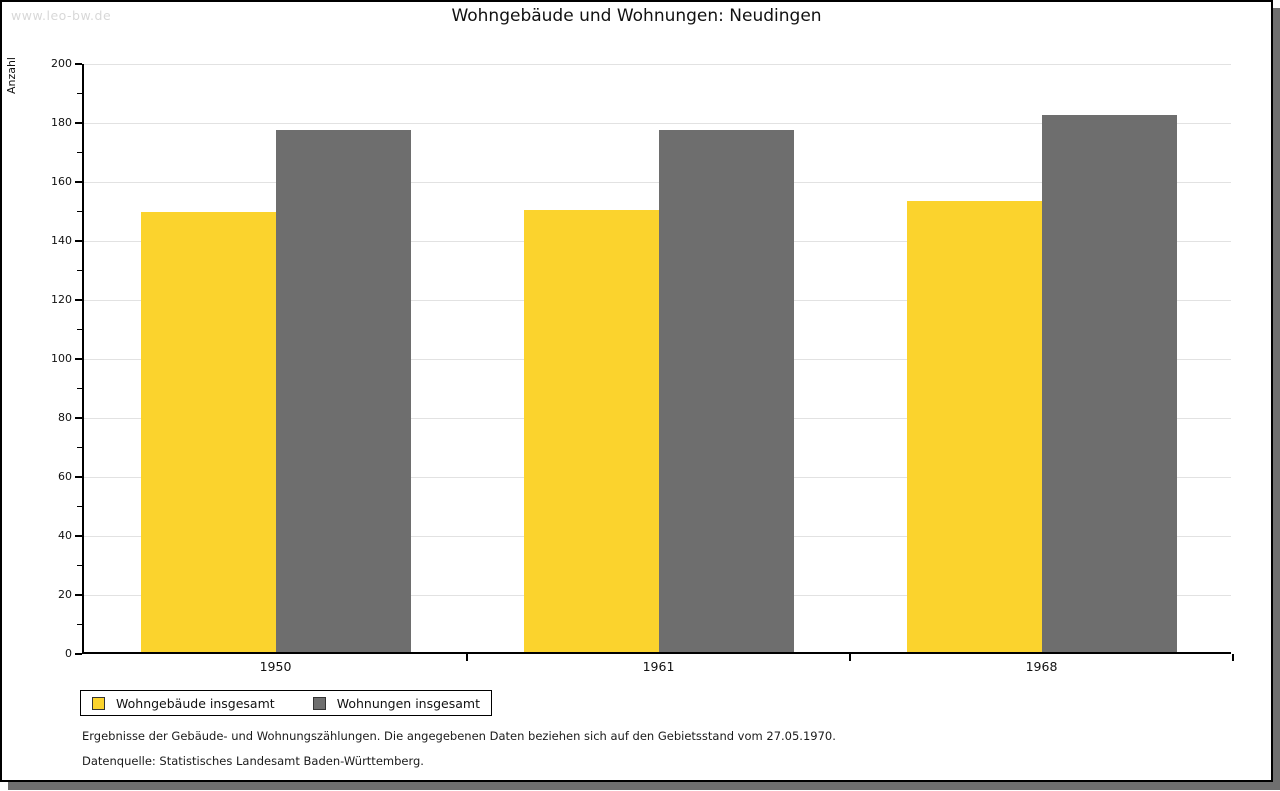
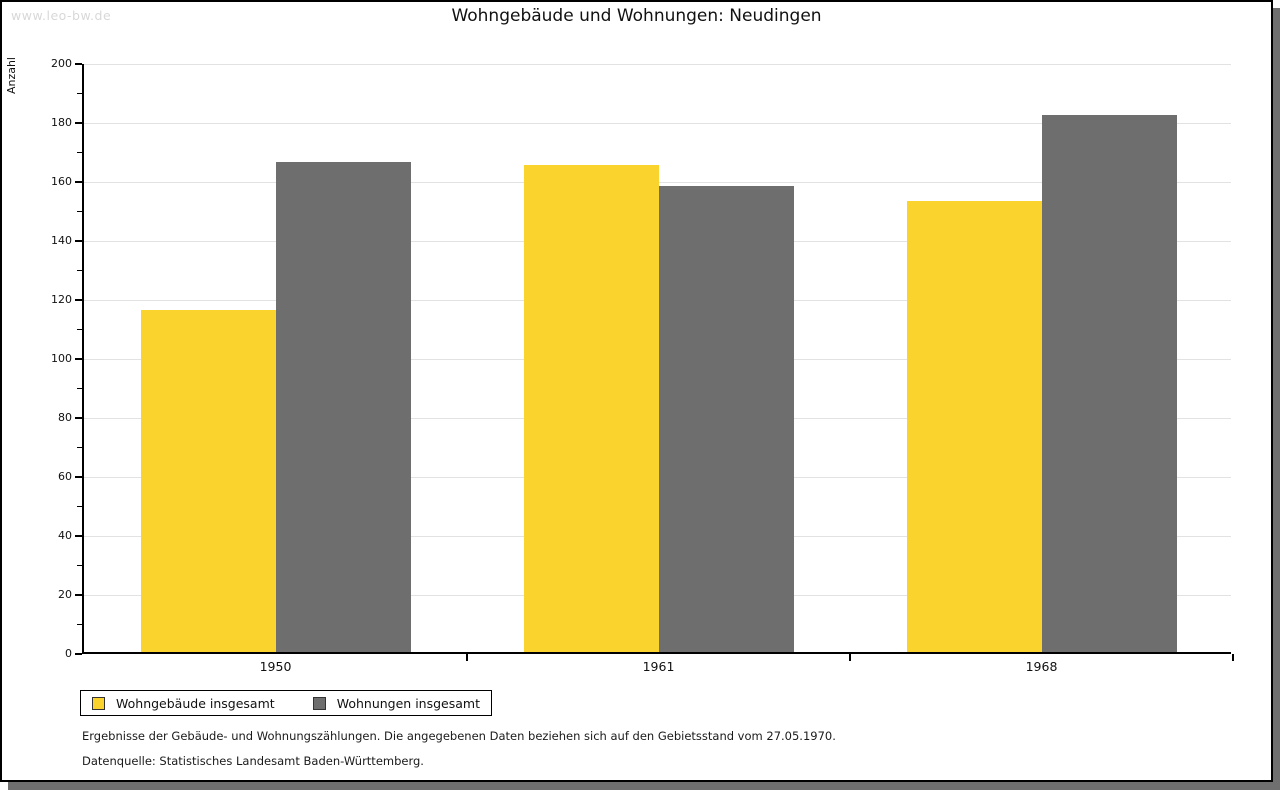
Wohngebäude insgesamt/1950: 149 -> 116
Wohnungen insgesamt/1950: 177 -> 166
Wohngebäude insgesamt/1961: 150 -> 165
Wohnungen insgesamt/1961: 177 -> 158
